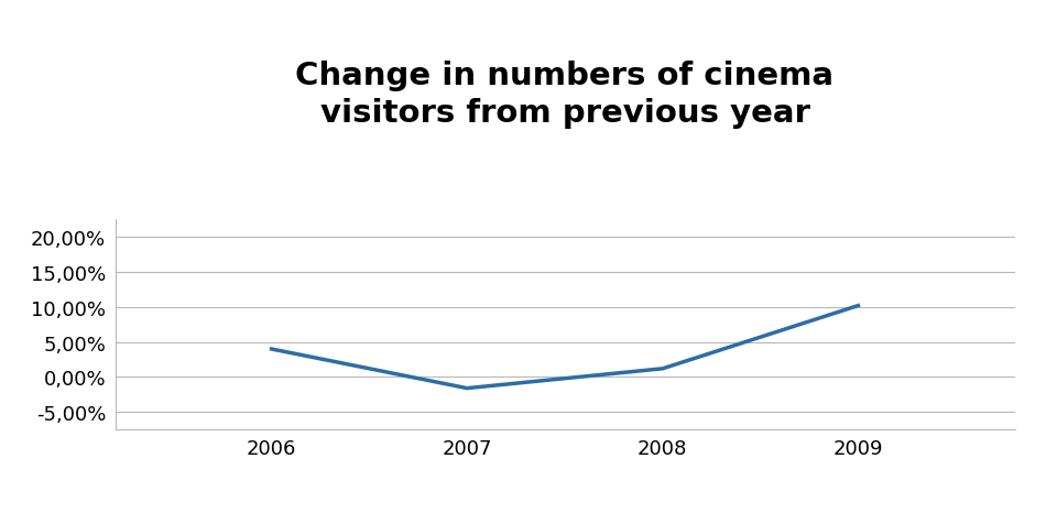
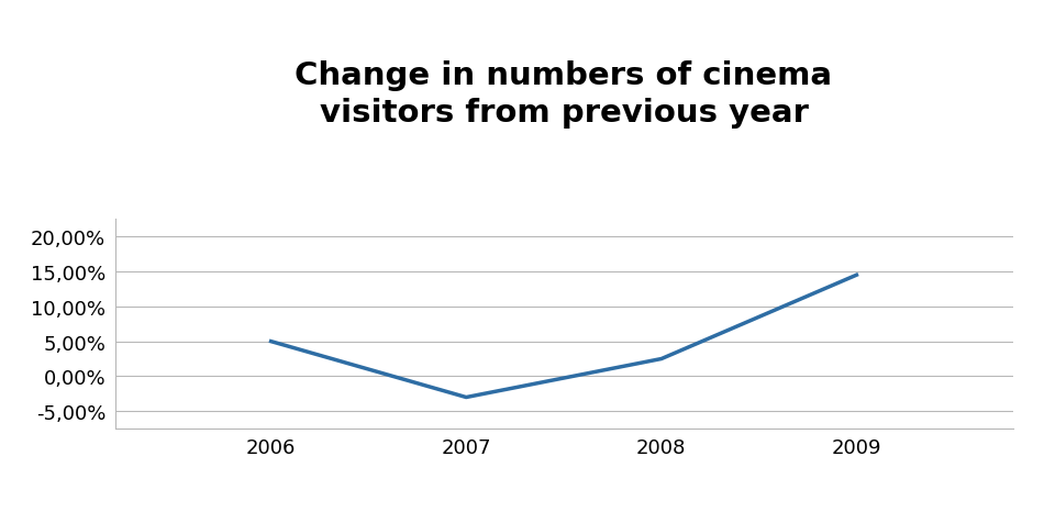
2006: 4,0% -> 5,0%
2007: -1,6% -> -3,0%
2008: 1,2% -> 2,5%
2009: 10,2% -> 14,5%
